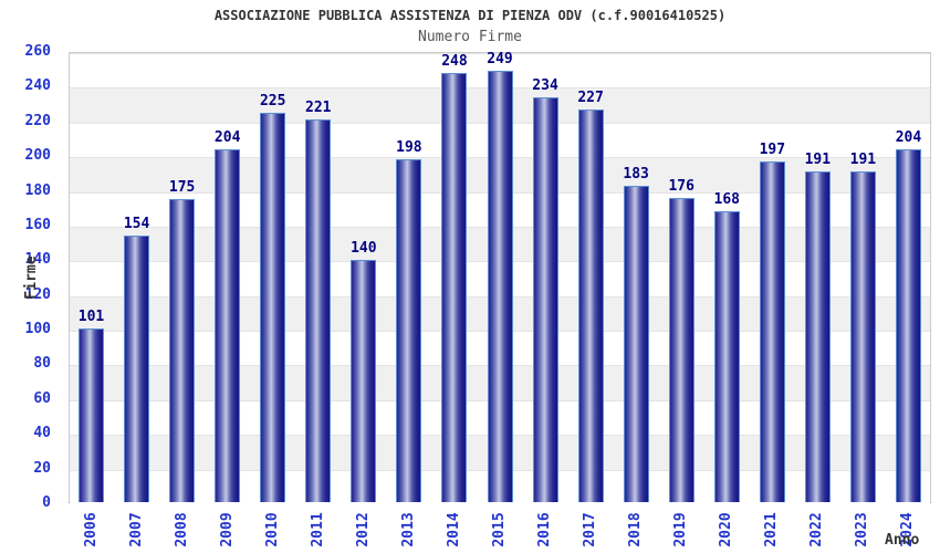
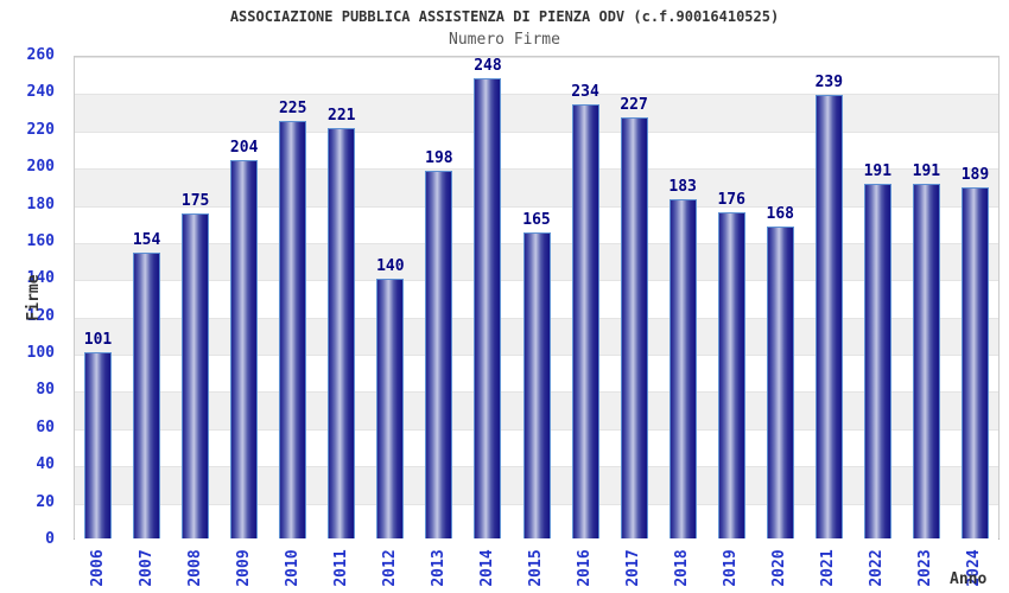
2015: 249 -> 165
2021: 197 -> 239
2024: 204 -> 189
